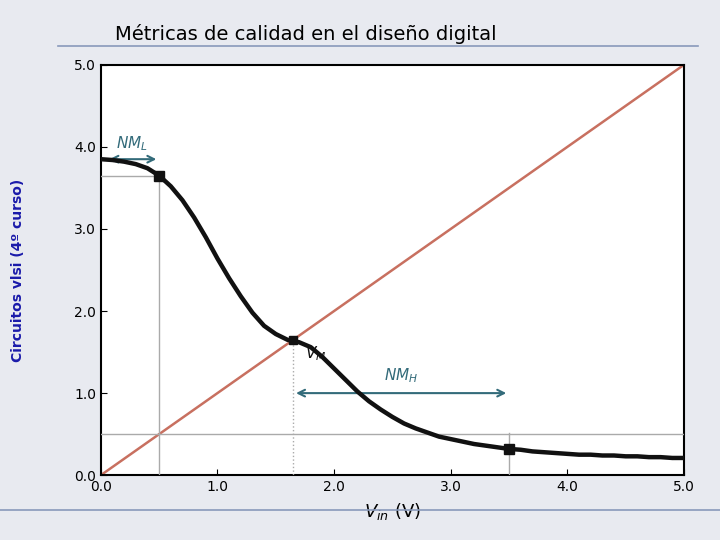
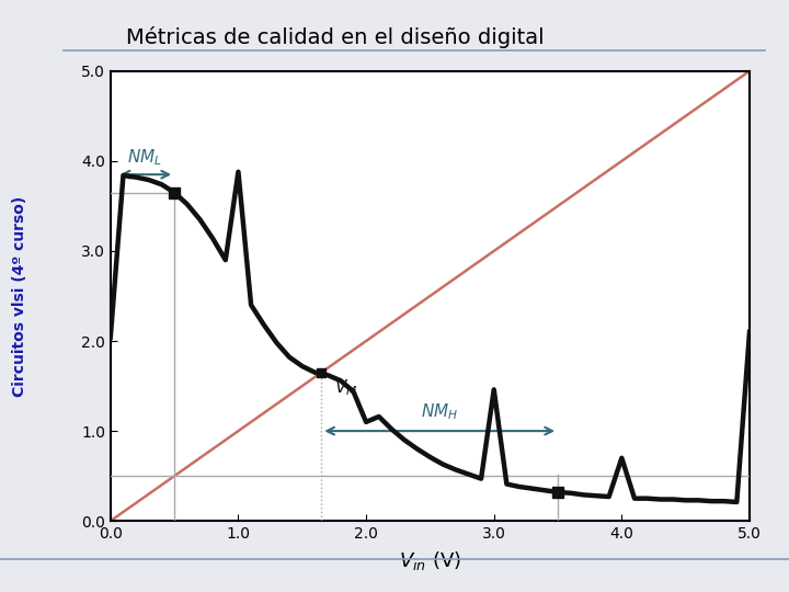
0.0: 3.85 -> 2.04
1.0: 2.64 -> 3.88
2.0: 1.30 -> 1.10
3.0: 0.44 -> 1.46
4.0: 0.26 -> 0.70
5.0: 0.21 -> 2.10
